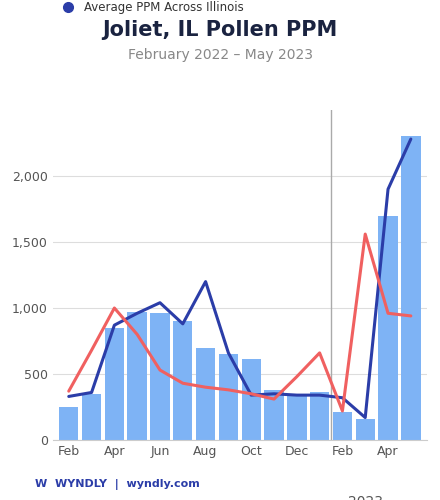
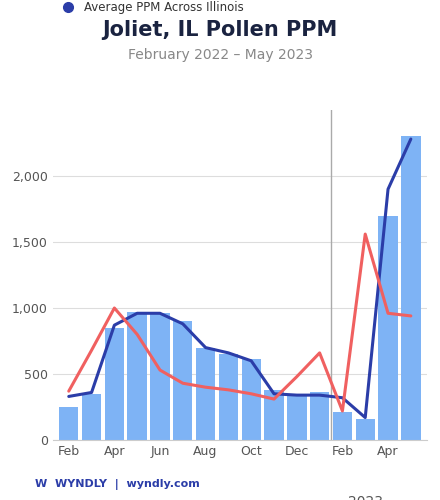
Average PPM Across Illinois/Jun: 1,040 -> 960
Average PPM Across Illinois/Aug: 1,200 -> 700
Average PPM Across Illinois/Oct: 340 -> 600
